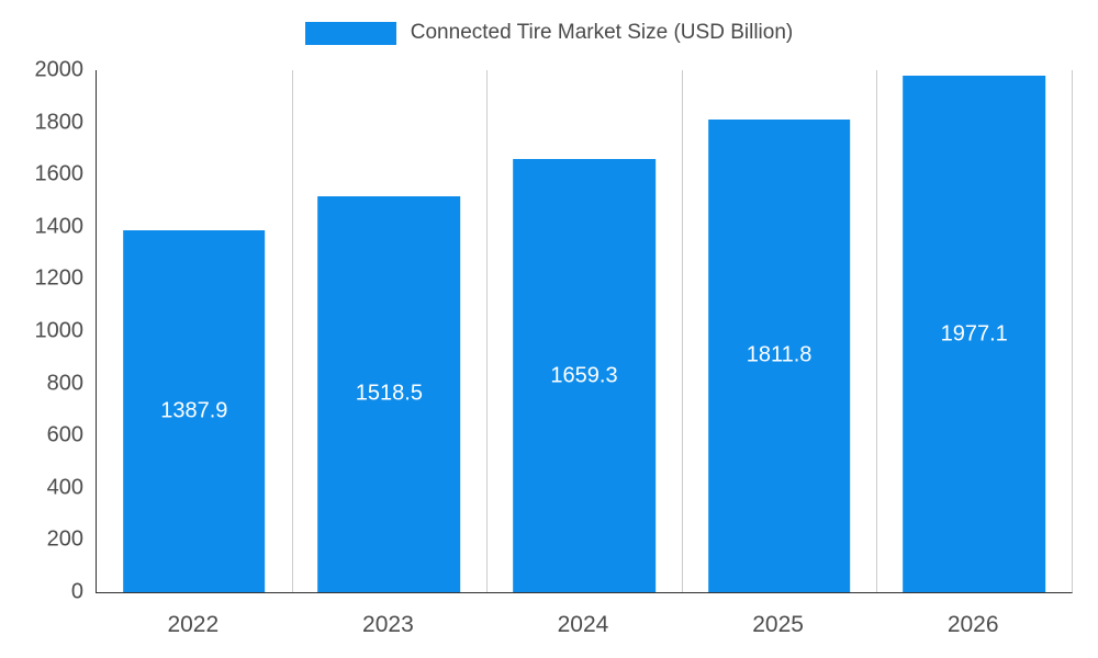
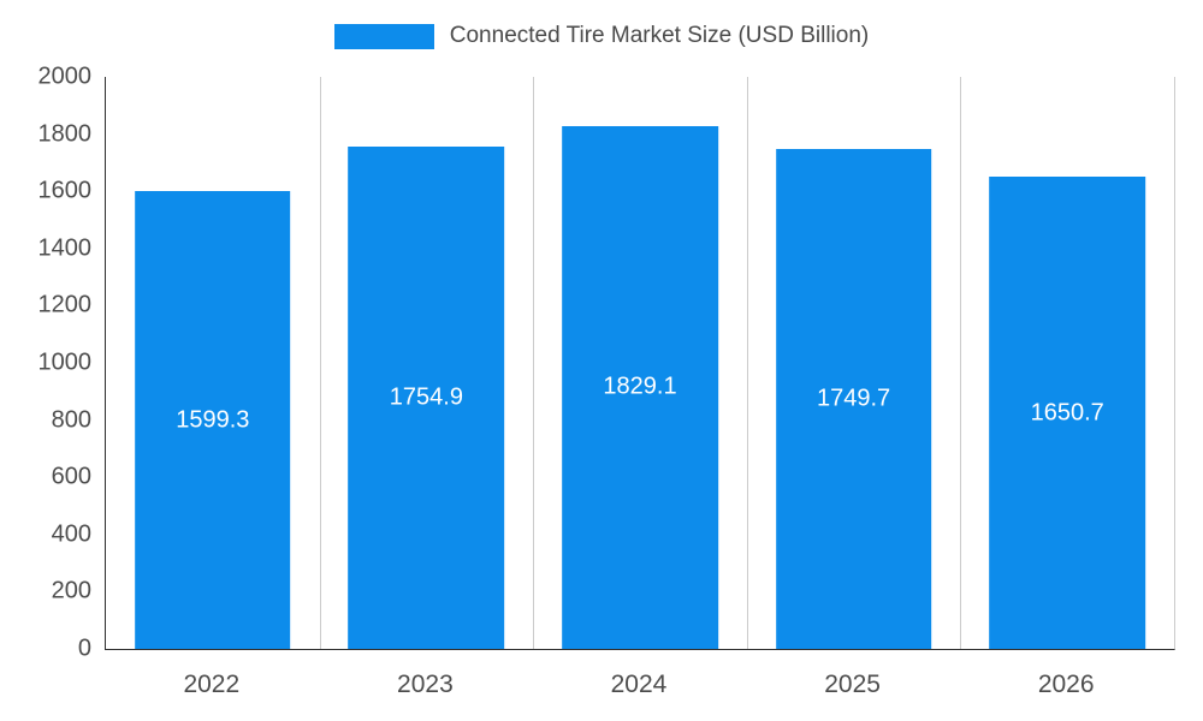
2022: 1387.9 -> 1599.3
2023: 1518.5 -> 1754.9
2024: 1659.3 -> 1829.1
2025: 1811.8 -> 1749.7
2026: 1977.1 -> 1650.7
